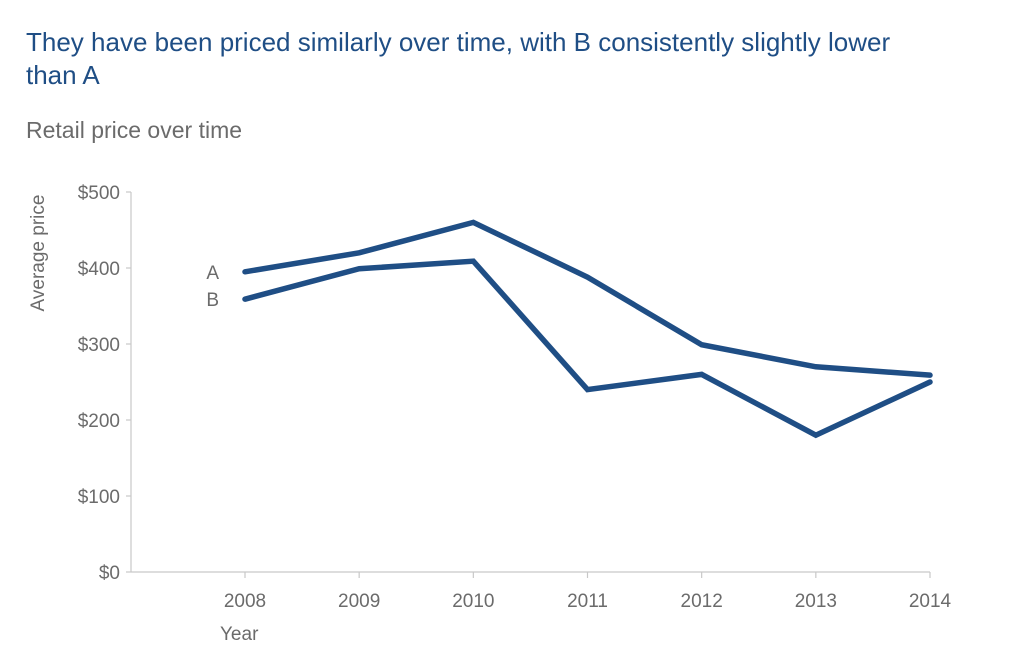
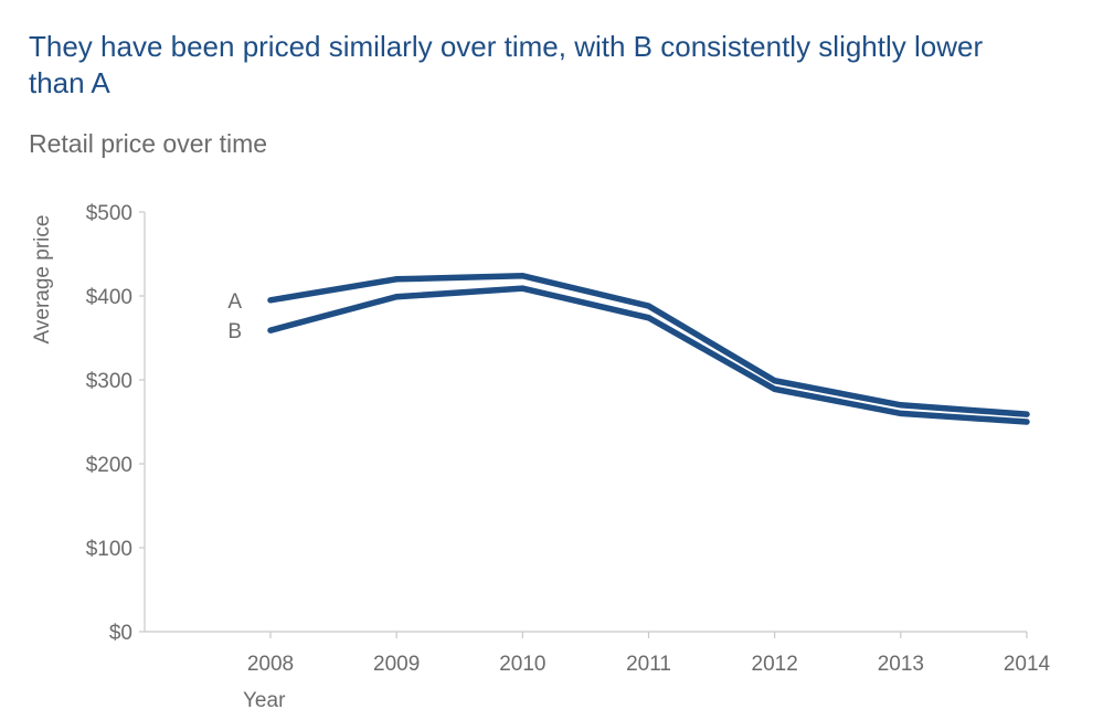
A/2010: $460 -> $420
B/2011: $240 -> $370
B/2012: $260 -> $290
B/2013: $180 -> $260
